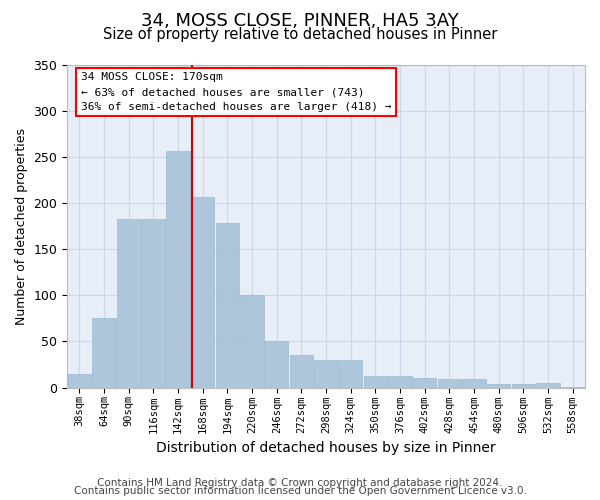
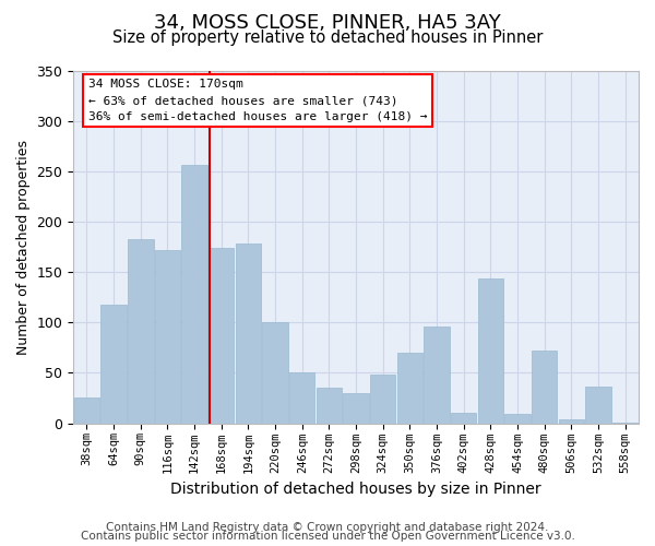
38sqm: 15 -> 26
64sqm: 75 -> 118
116sqm: 183 -> 172
168sqm: 207 -> 174
324sqm: 30 -> 48
350sqm: 13 -> 70
376sqm: 13 -> 96
428sqm: 9 -> 144
480sqm: 4 -> 72
532sqm: 5 -> 36
